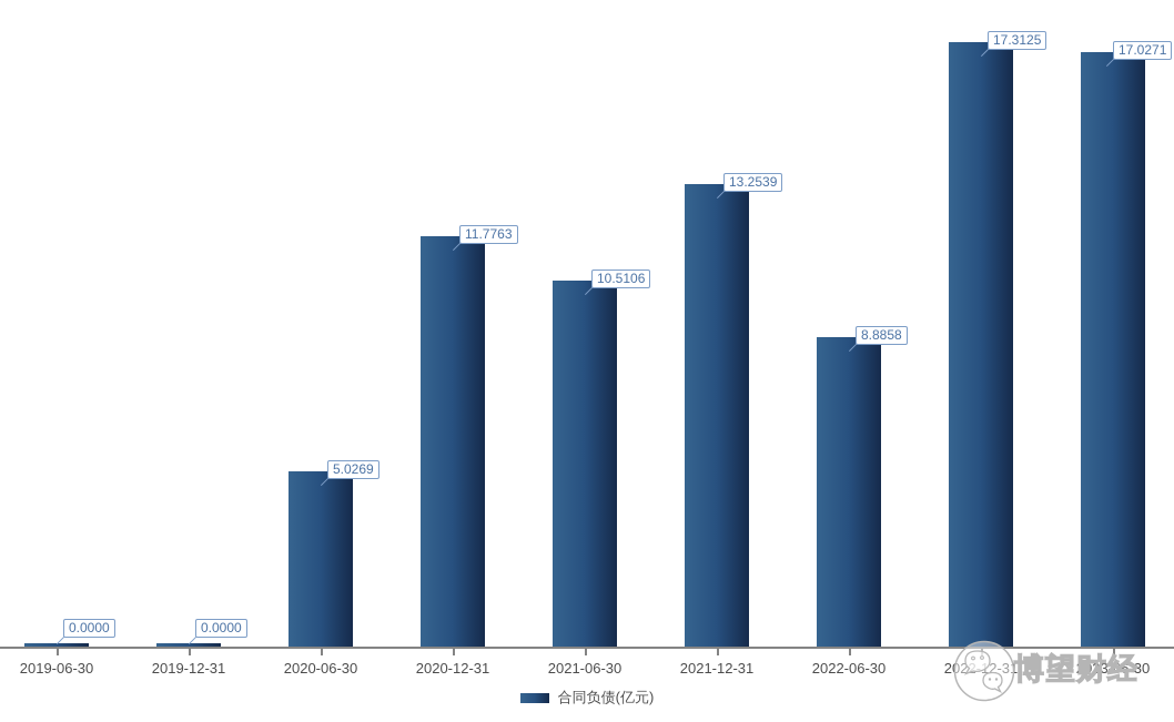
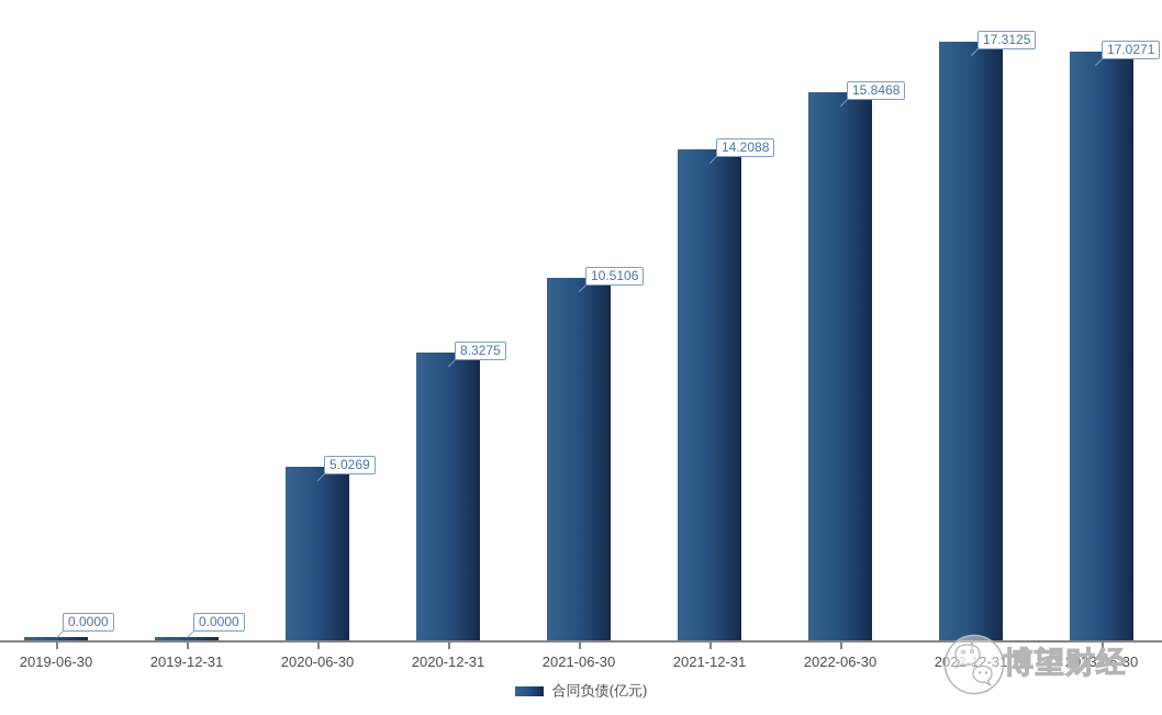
2020-12-31: 11.7763 -> 8.3275
2021-12-31: 13.2539 -> 14.2088
2022-06-30: 8.8858 -> 15.8468
